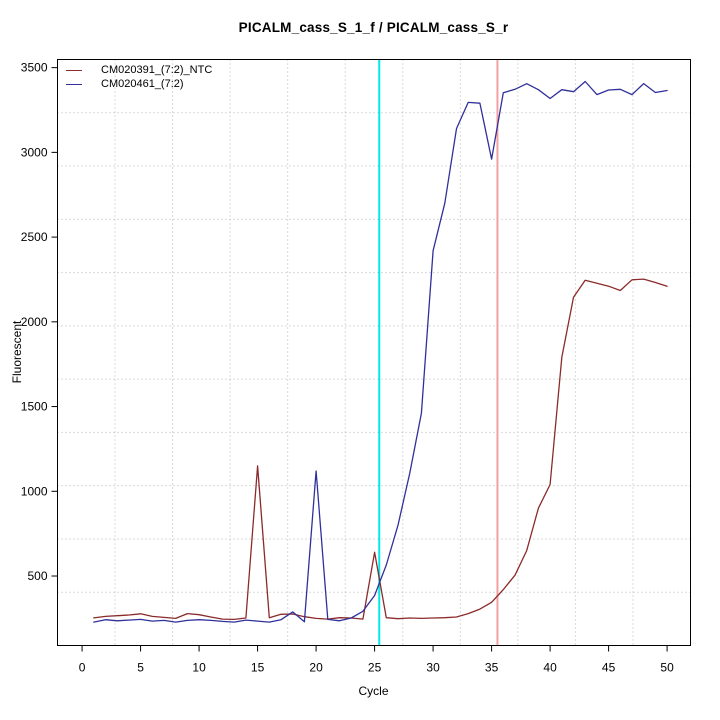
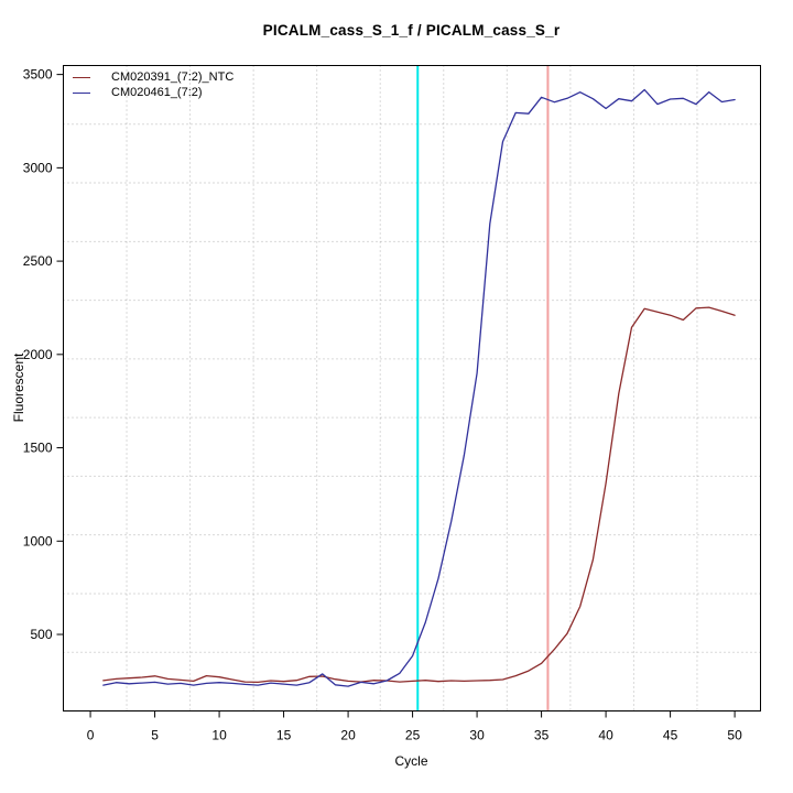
CM020391_(7:2)_NTC/15: 1150 -> 250
CM020461_(7:2)/20: 1120 -> 220
CM020391_(7:2)_NTC/25: 640 -> 250
CM020461_(7:2)/30: 2420 -> 1900
CM020461_(7:2)/35: 2960 -> 3380
CM020391_(7:2)_NTC/40: 1040 -> 1310
